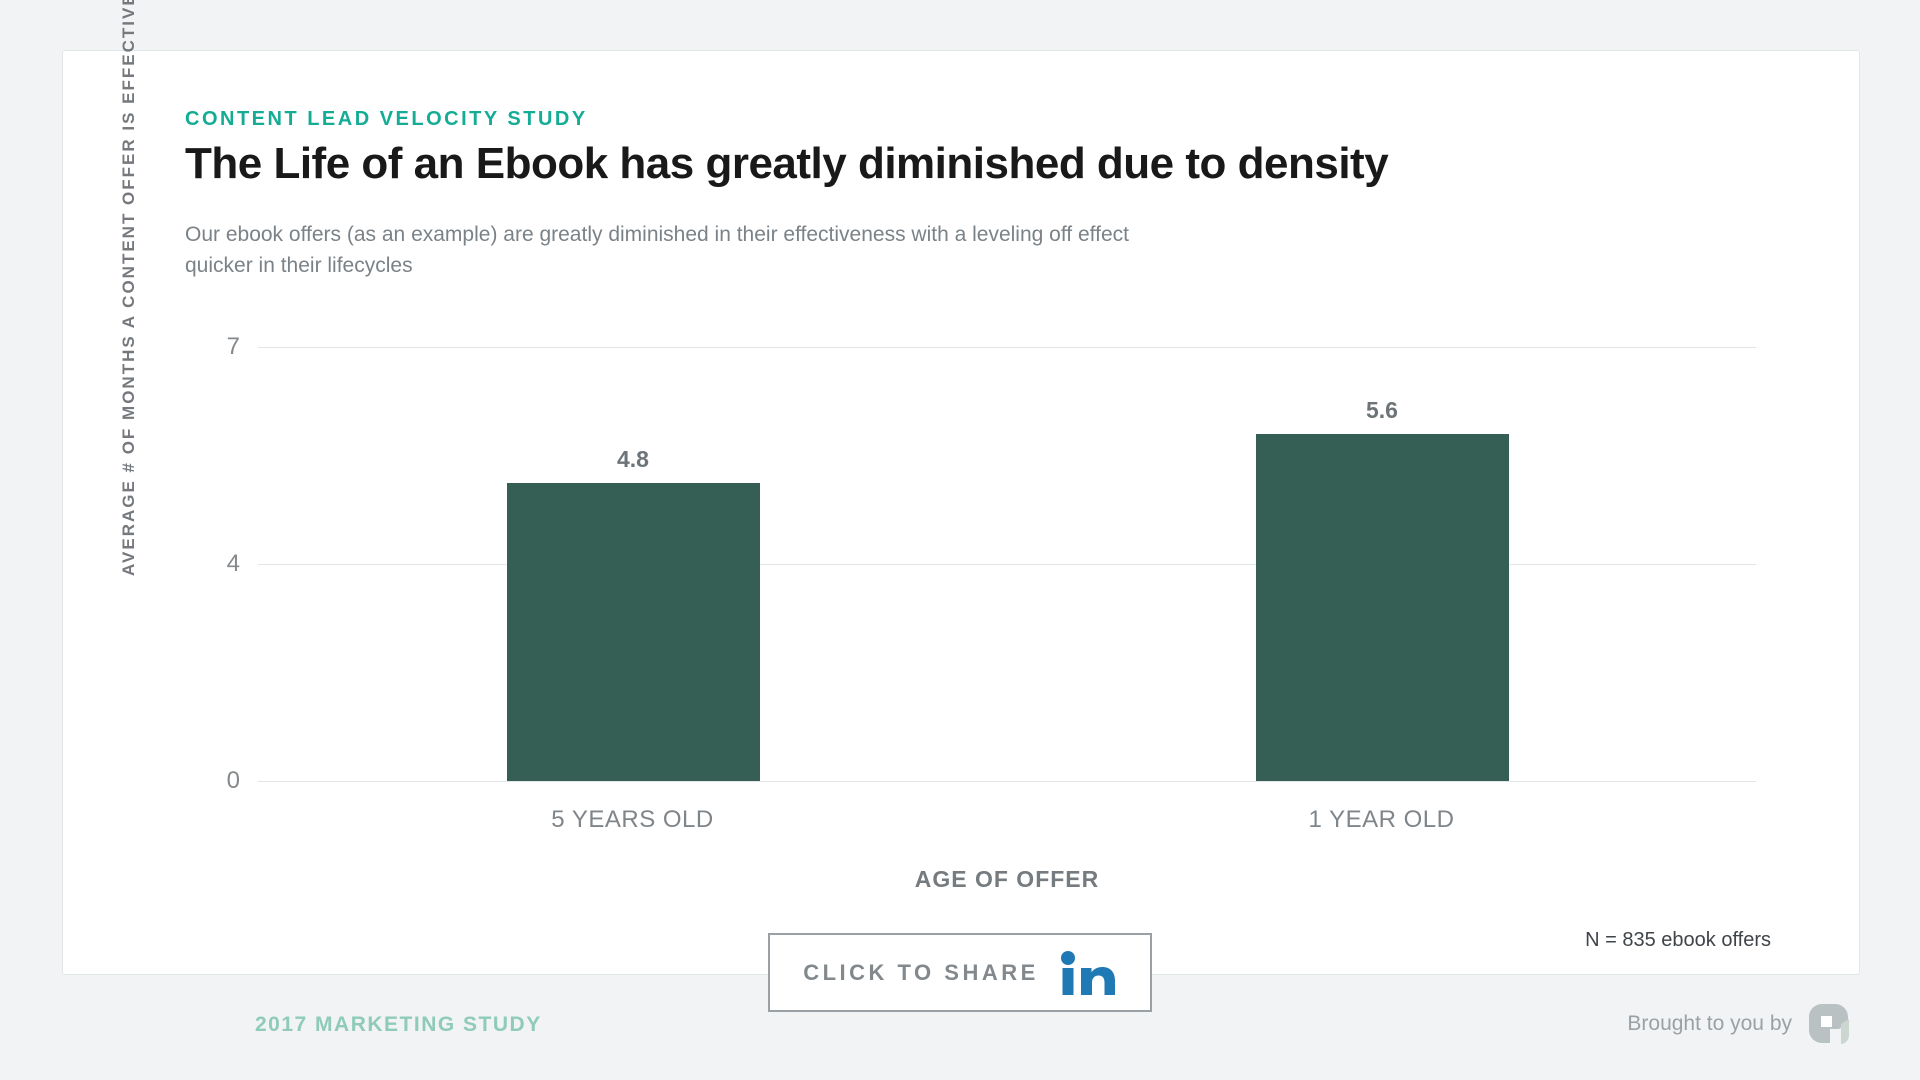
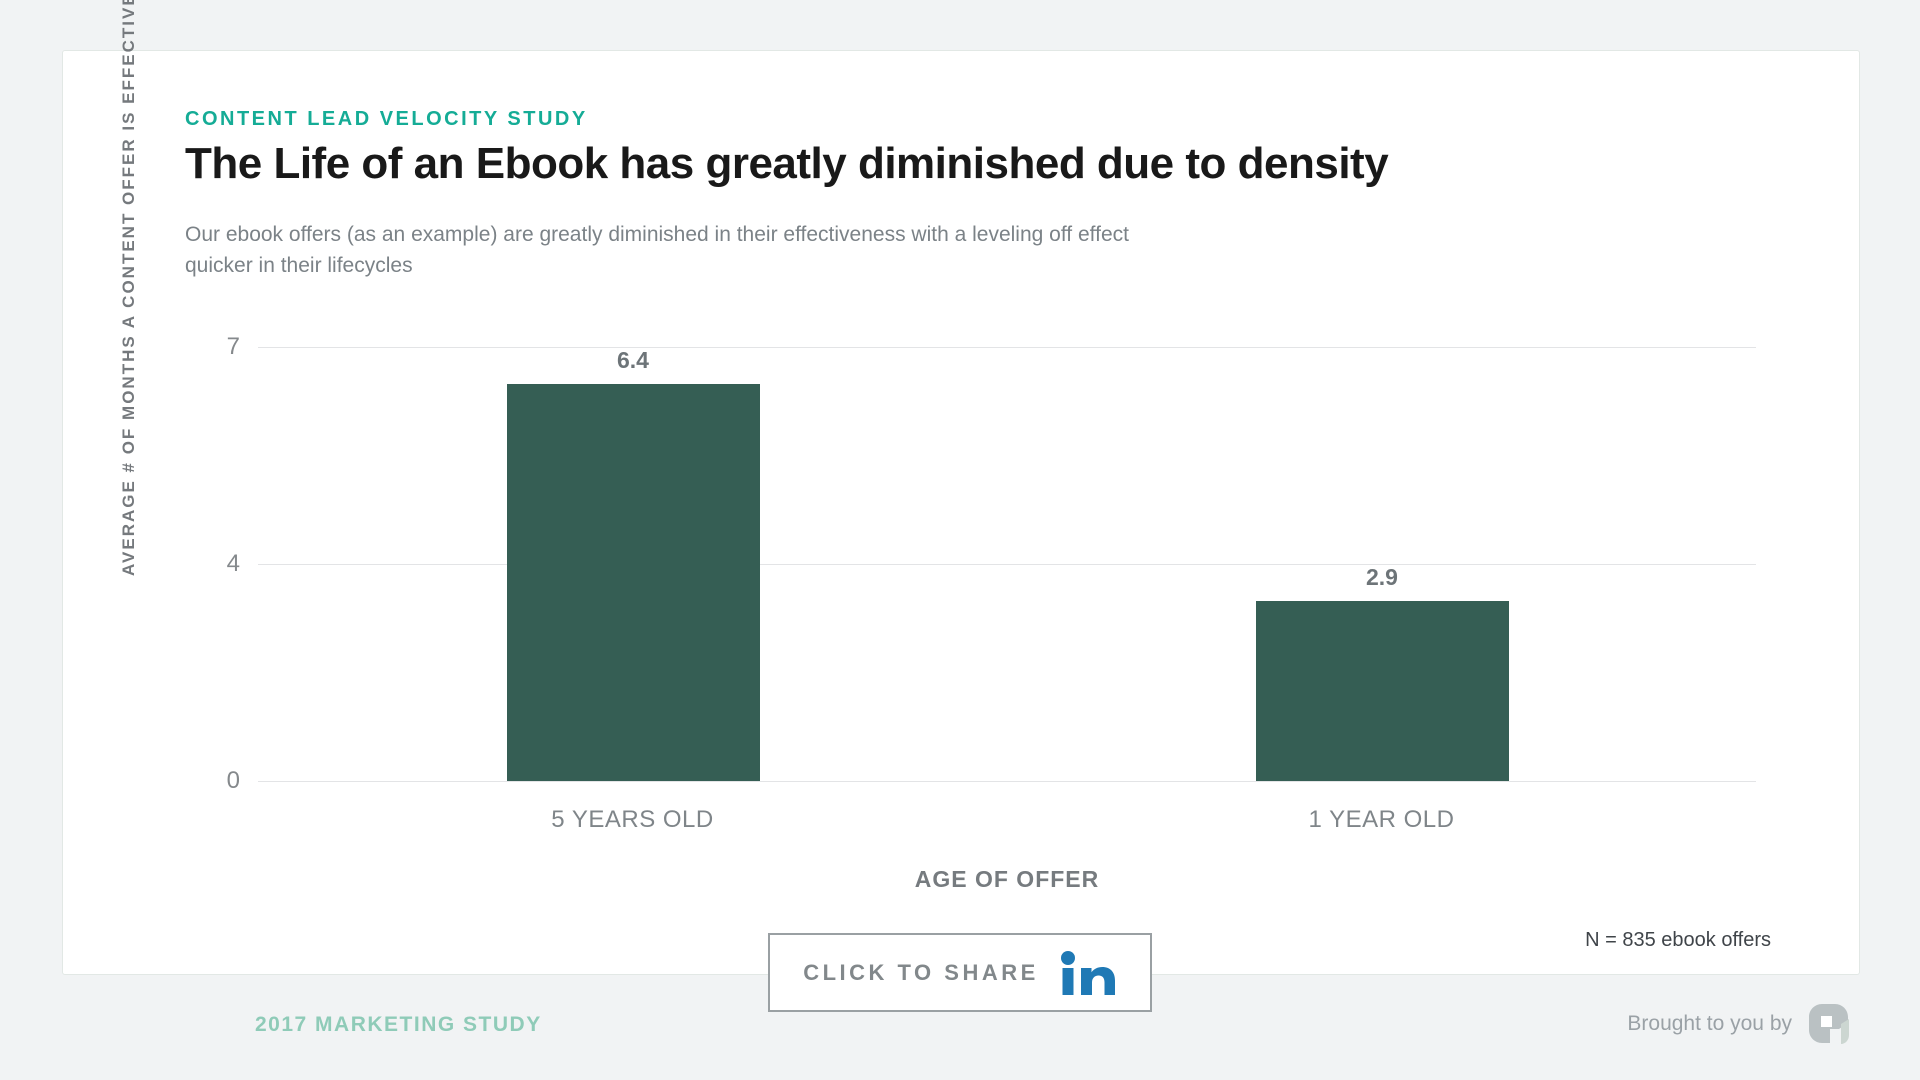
5 YEARS OLD: 4.8 -> 6.4
1 YEAR OLD: 5.6 -> 2.9
